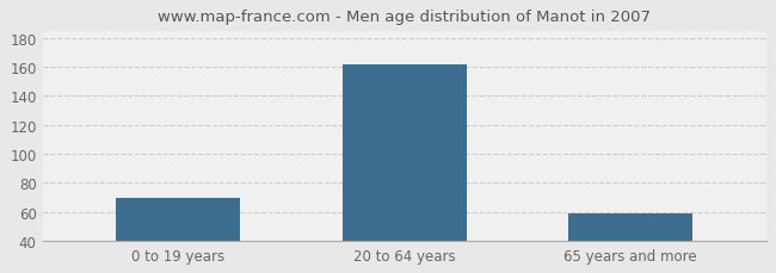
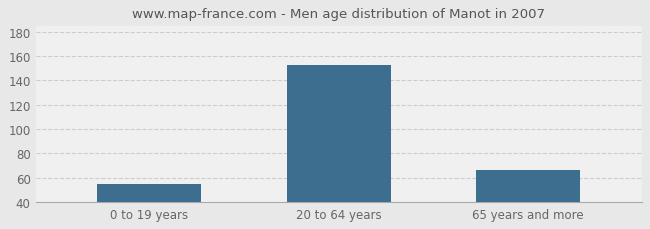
0 to 19 years: 70 -> 55
20 to 64 years: 162 -> 153
65 years and more: 59 -> 66
